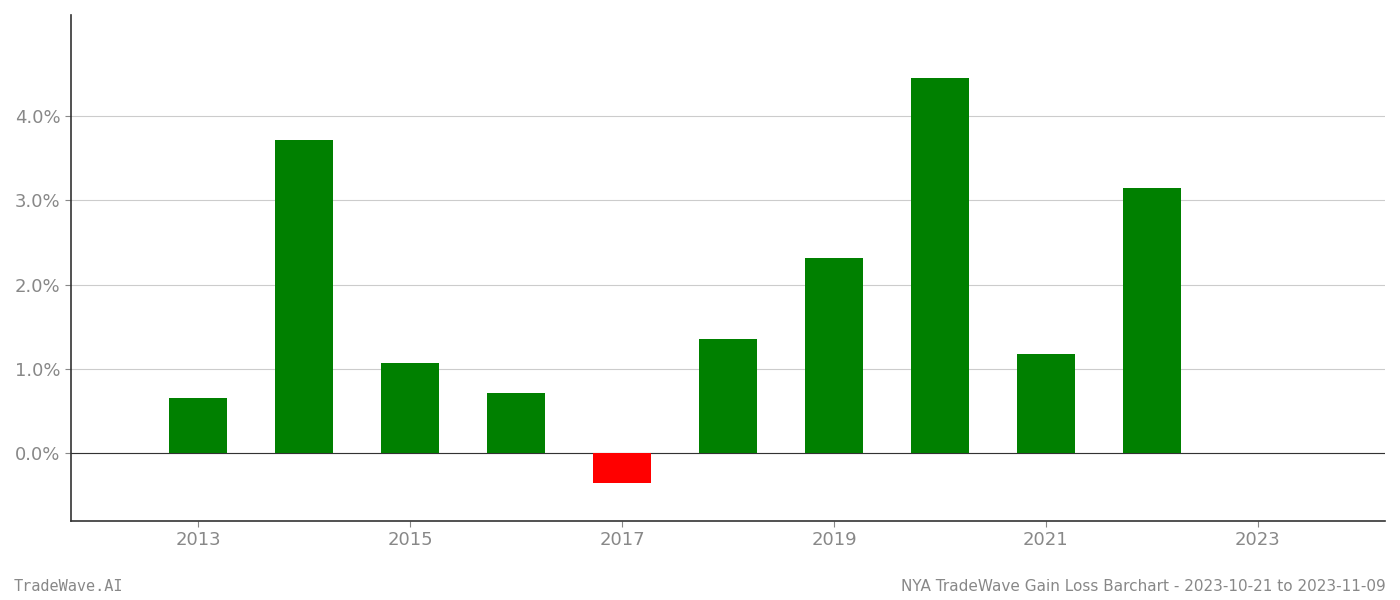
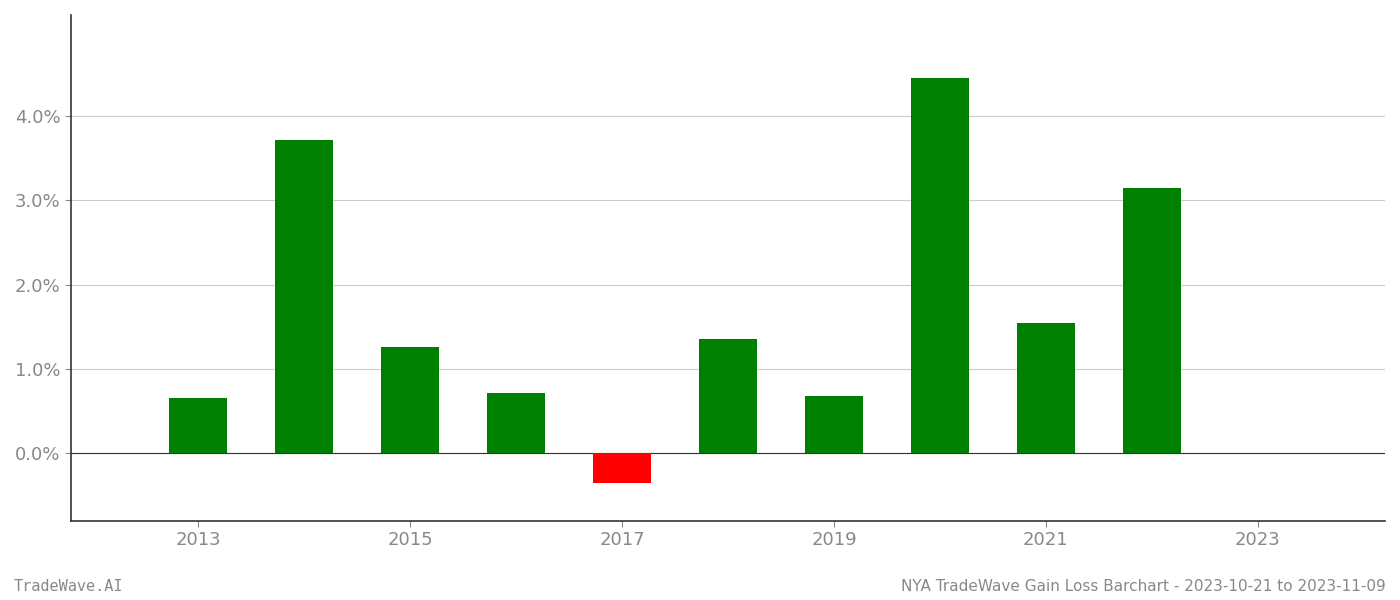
2015: 1.07% -> 1.26%
2019: 2.32% -> 0.68%
2021: 1.18% -> 1.54%
